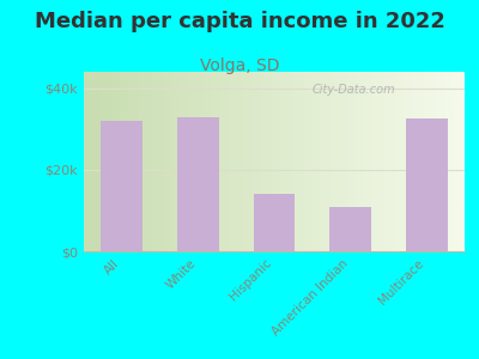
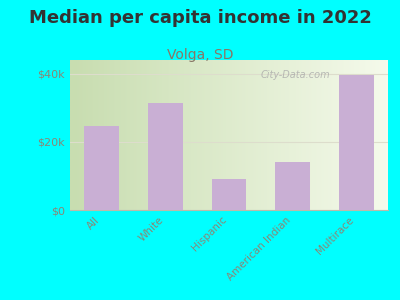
All: $32.0k -> $24.5k
White: $33.0k -> $31.5k
Hispanic: $14.0k -> $9.0k
American Indian: $11.0k -> $14.0k
Multirace: $32.5k -> $39.5k
